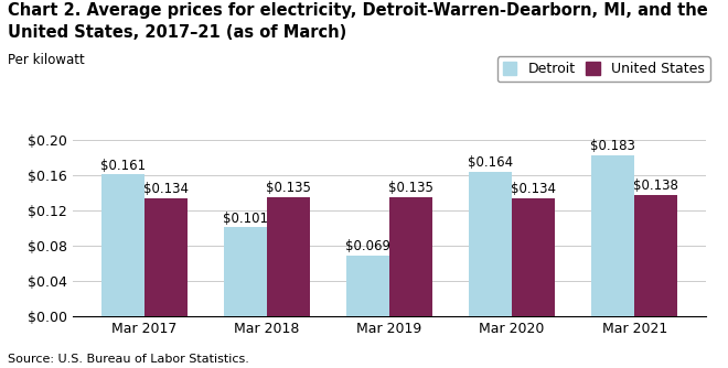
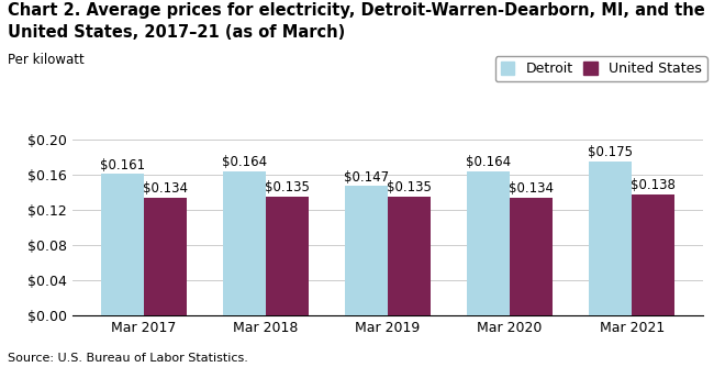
Detroit/Mar 2018: $0.101 -> $0.164
Detroit/Mar 2019: $0.069 -> $0.147
Detroit/Mar 2021: $0.183 -> $0.175
